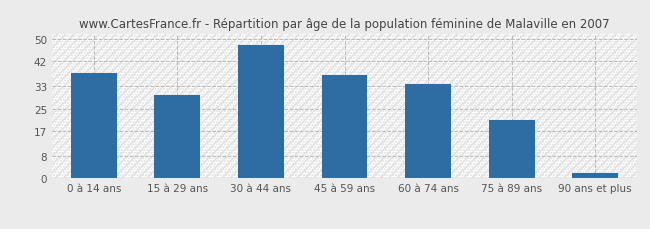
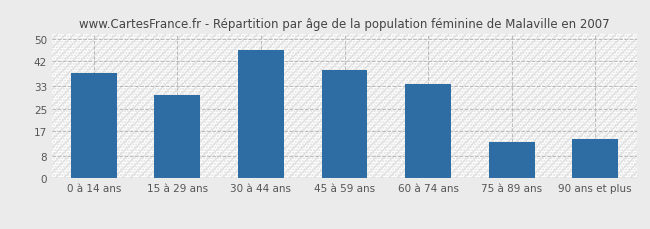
30 à 44 ans: 48 -> 46
45 à 59 ans: 37 -> 39
75 à 89 ans: 21 -> 13
90 ans et plus: 2 -> 14
